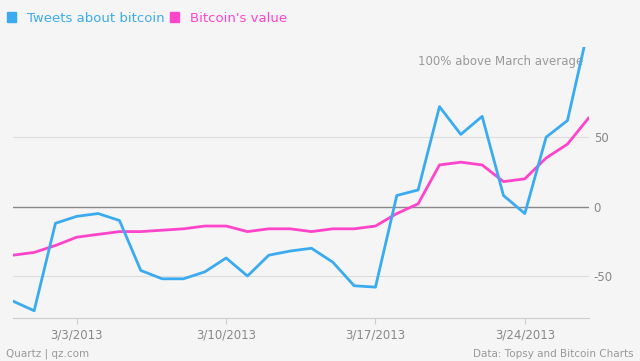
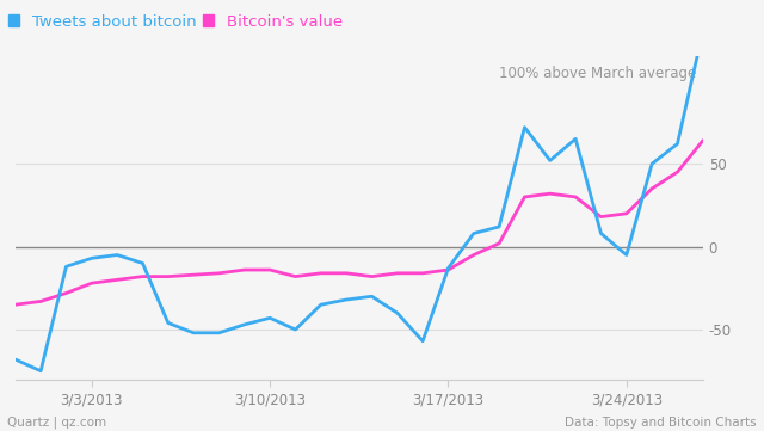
Tweets about bitcoin/3/10/2013: -37 -> -43
Tweets about bitcoin/3/17/2013: -58 -> -13
